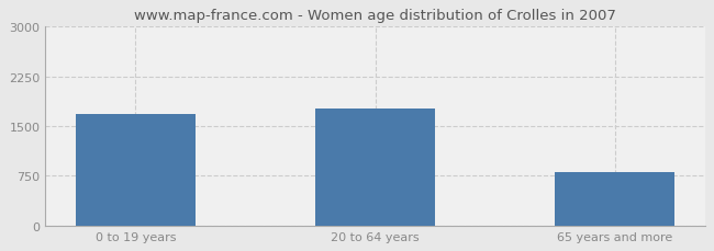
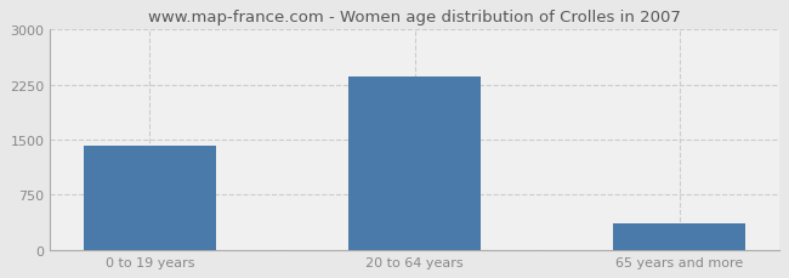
0 to 19 years: 1680 -> 1420
20 to 64 years: 1760 -> 2360
65 years and more: 800 -> 360
